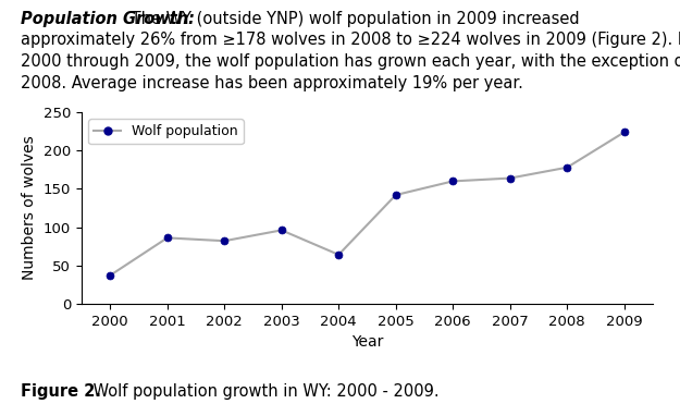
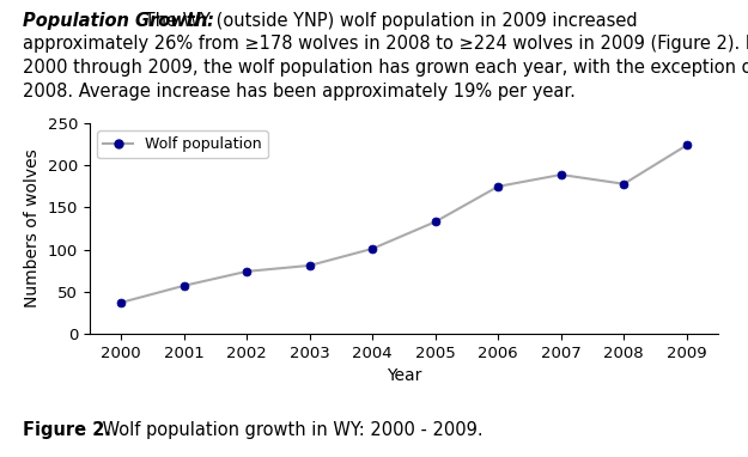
2001: 86 -> 57
2002: 82 -> 74
2003: 96 -> 81
2004: 64 -> 101
2005: 142 -> 133
2006: 160 -> 175
2007: 164 -> 189
